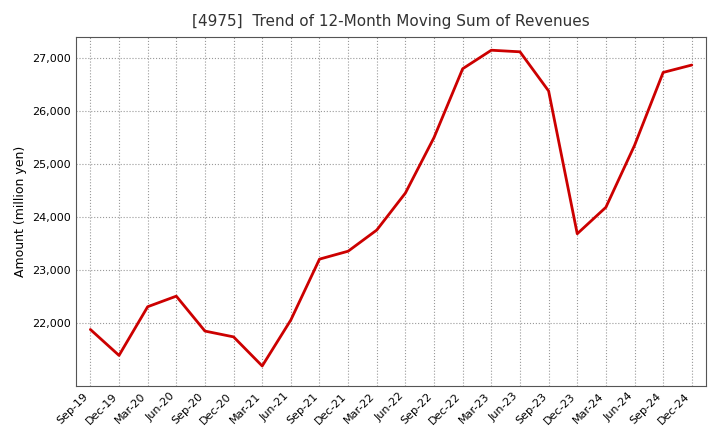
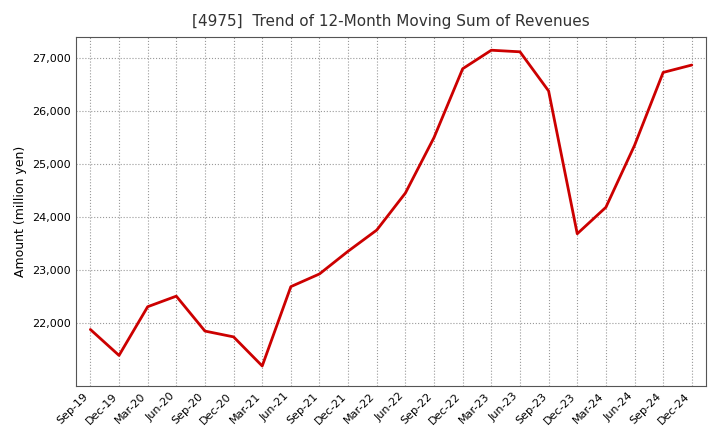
Jun-21: 22,050 -> 22,680
Sep-21: 23,200 -> 22,920
